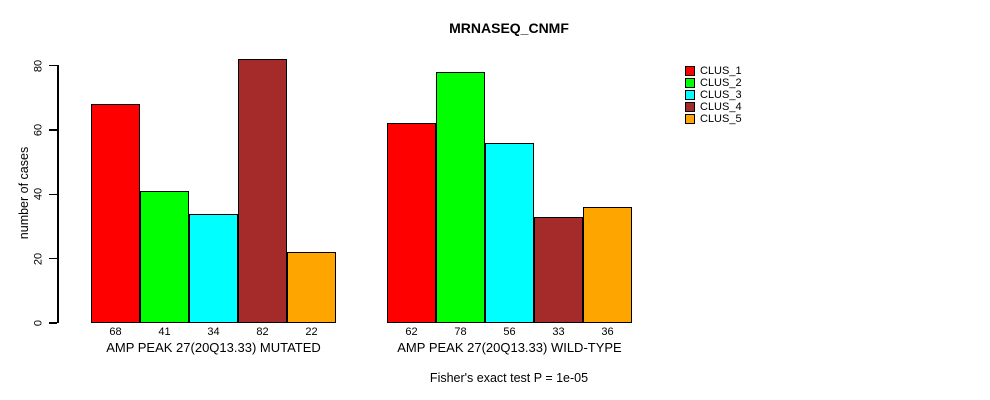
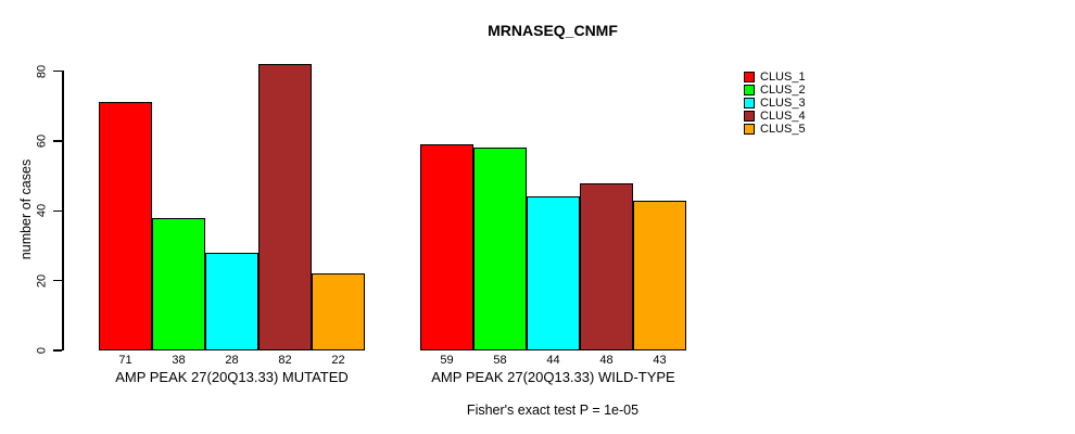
CLUS_1/AMP PEAK 27(20Q13.33) MUTATED: 68 -> 71
CLUS_2/AMP PEAK 27(20Q13.33) MUTATED: 41 -> 38
CLUS_3/AMP PEAK 27(20Q13.33) MUTATED: 34 -> 28
CLUS_1/AMP PEAK 27(20Q13.33) WILD-TYPE: 62 -> 59
CLUS_2/AMP PEAK 27(20Q13.33) WILD-TYPE: 78 -> 58
CLUS_3/AMP PEAK 27(20Q13.33) WILD-TYPE: 56 -> 44
CLUS_4/AMP PEAK 27(20Q13.33) WILD-TYPE: 33 -> 48
CLUS_5/AMP PEAK 27(20Q13.33) WILD-TYPE: 36 -> 43
